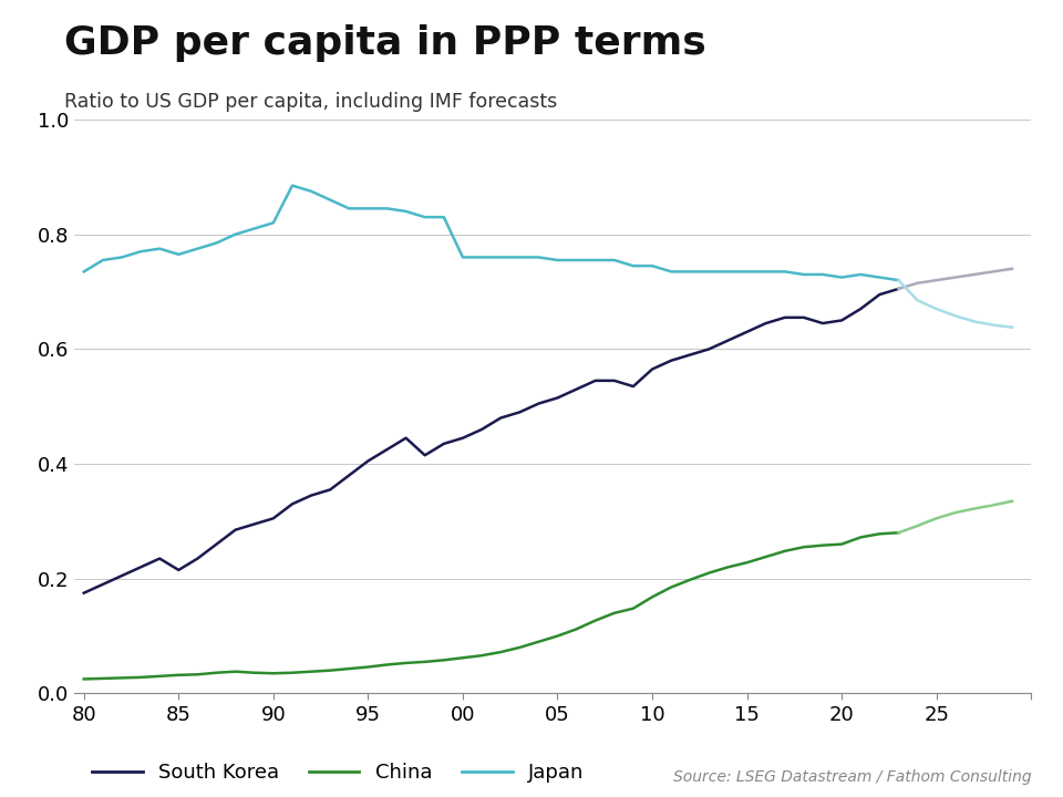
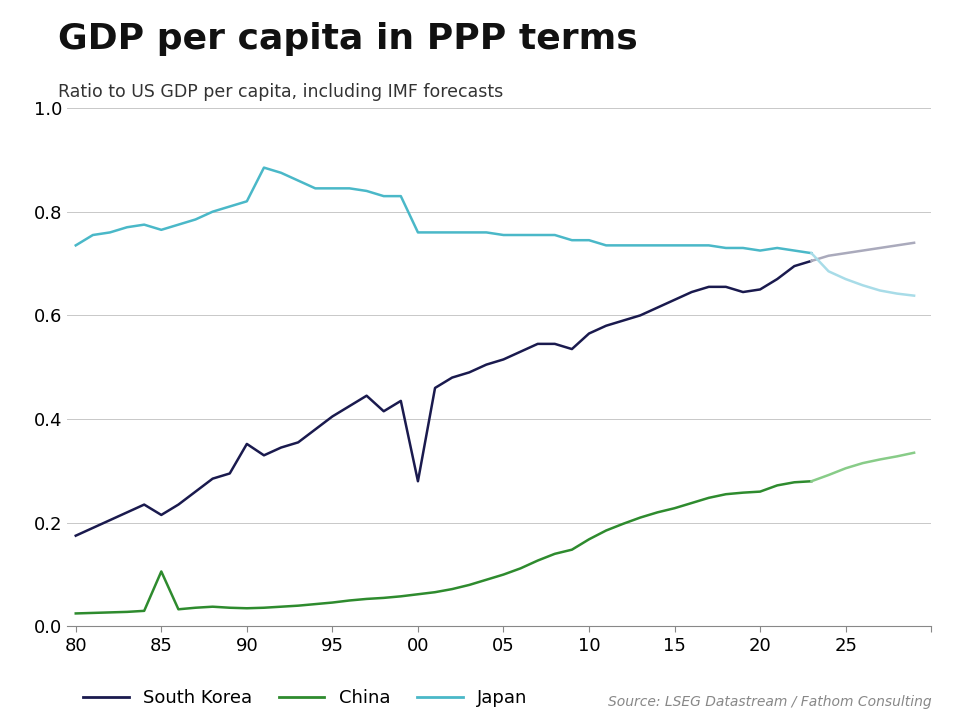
China/85: 0.032 -> 0.106
South Korea/90: 0.305 -> 0.352
South Korea/00: 0.445 -> 0.280
